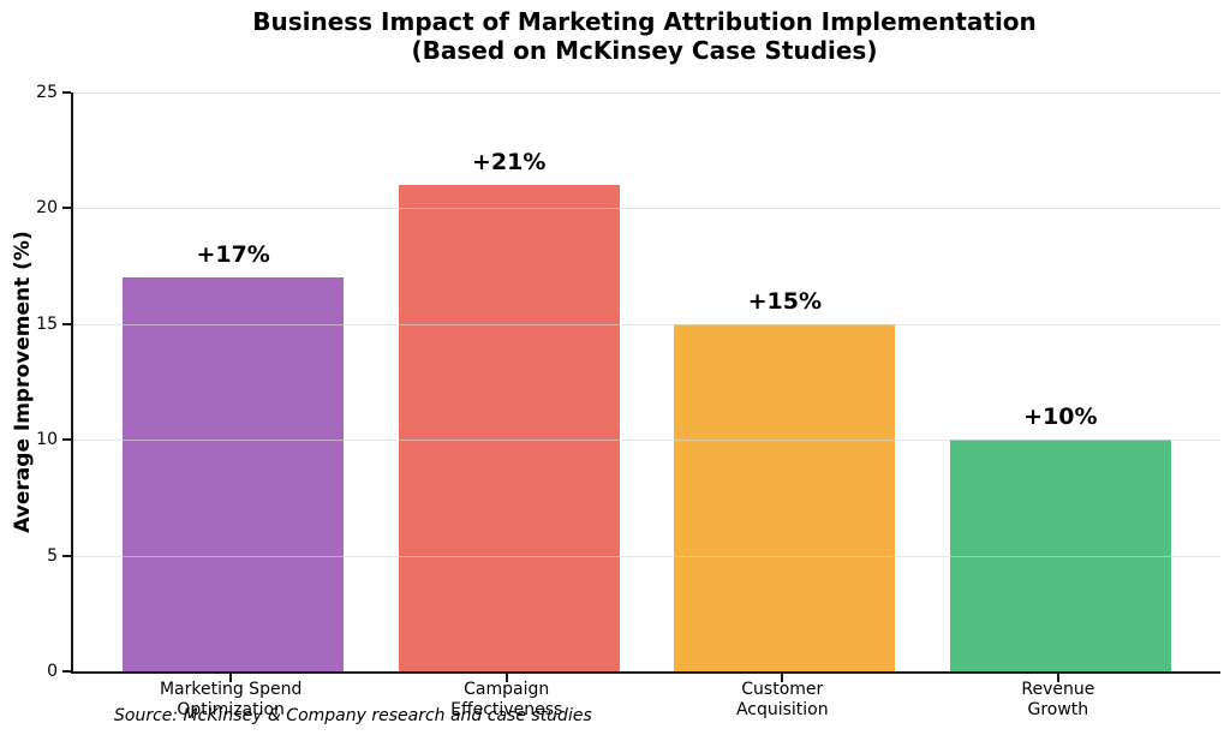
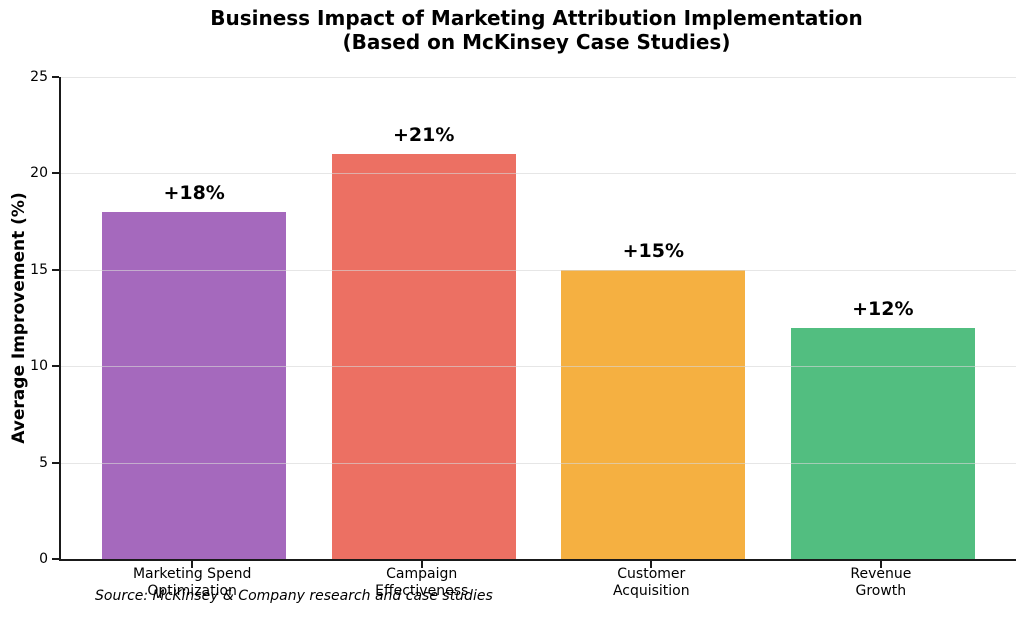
Marketing Spend Optimization: +17% -> +18%
Revenue Growth: +10% -> +12%
